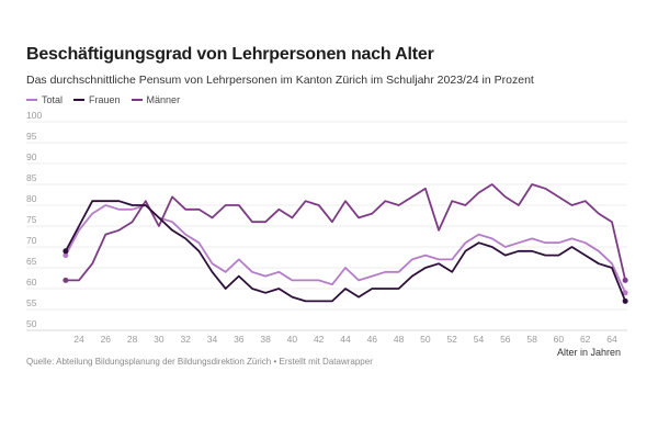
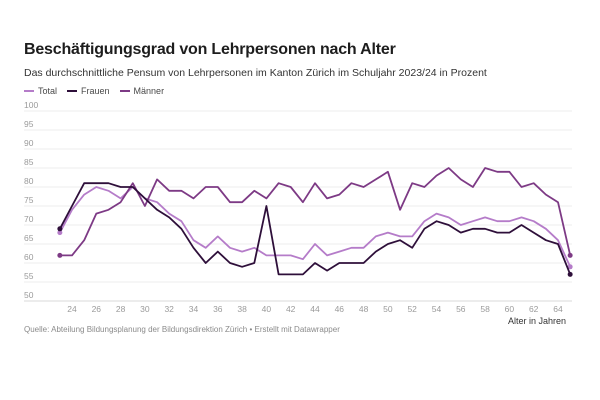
Total/28: 79 -> 77
Frauen/40: 58 -> 75
Männer/60: 82 -> 84
